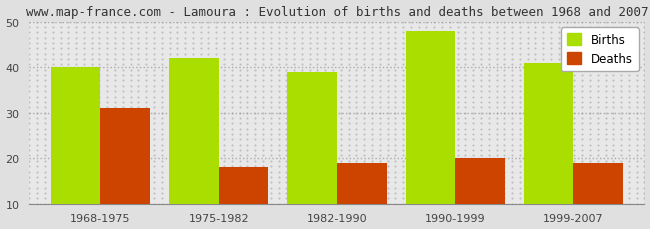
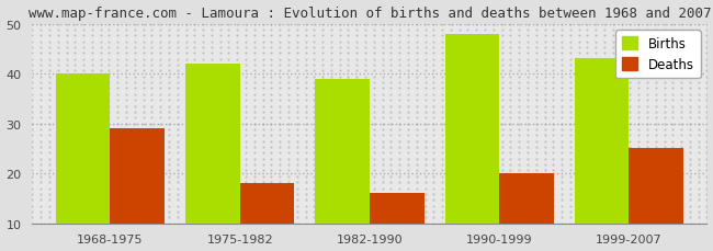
Deaths/1968-1975: 31 -> 29
Deaths/1982-1990: 19 -> 16
Births/1999-2007: 41 -> 43
Deaths/1999-2007: 19 -> 25
